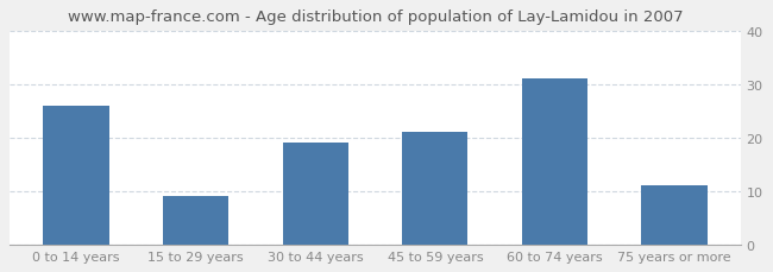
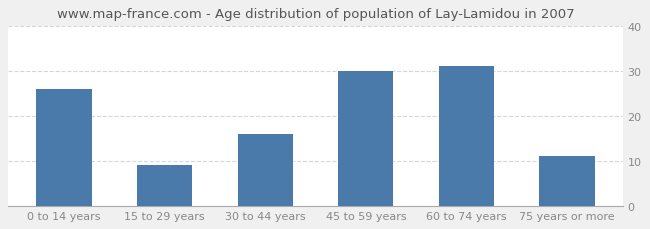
30 to 44 years: 19 -> 16
45 to 59 years: 21 -> 30
